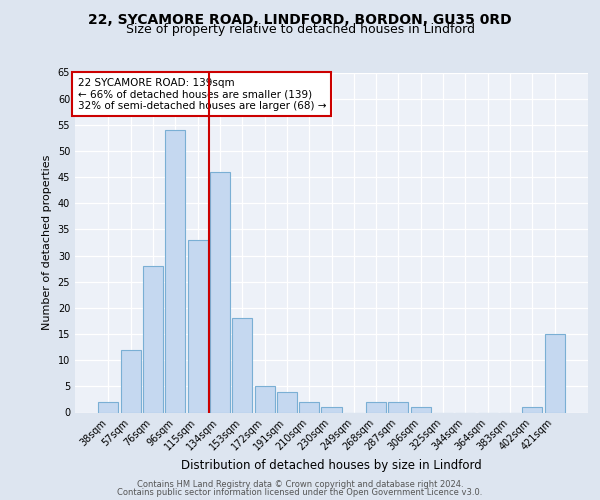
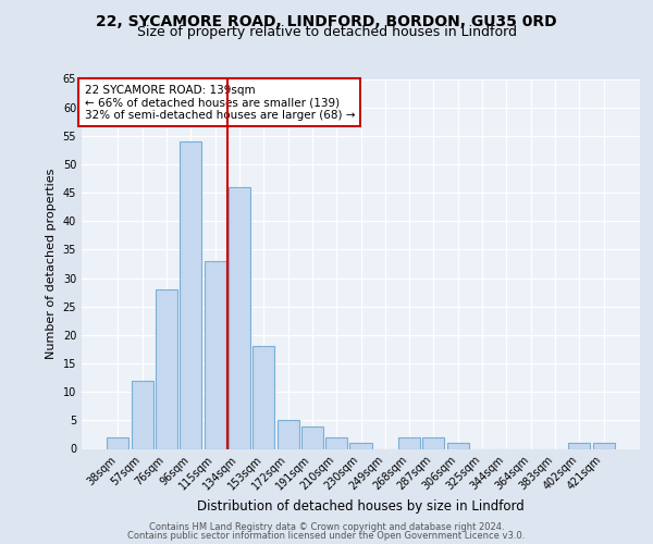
421sqm: 15 -> 1
